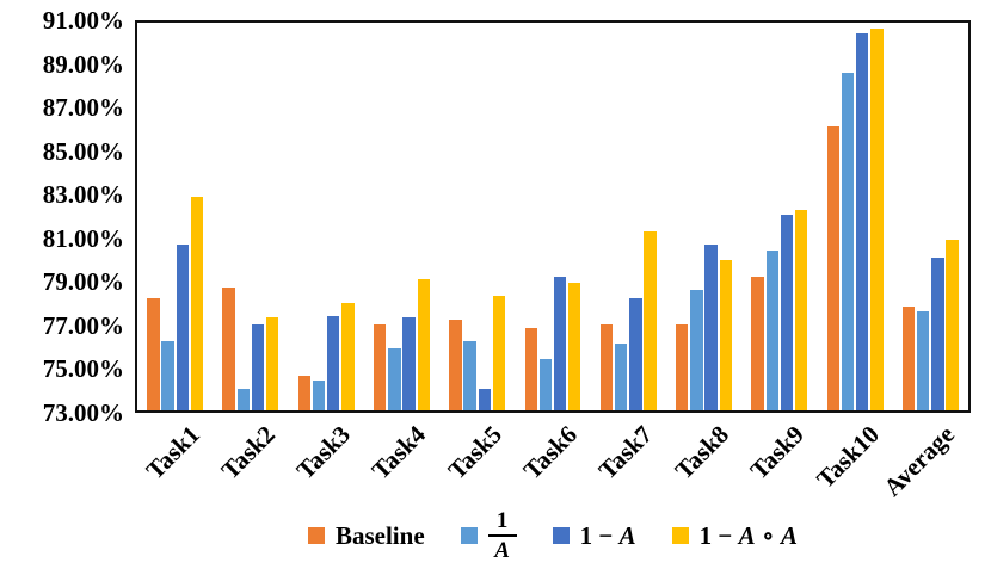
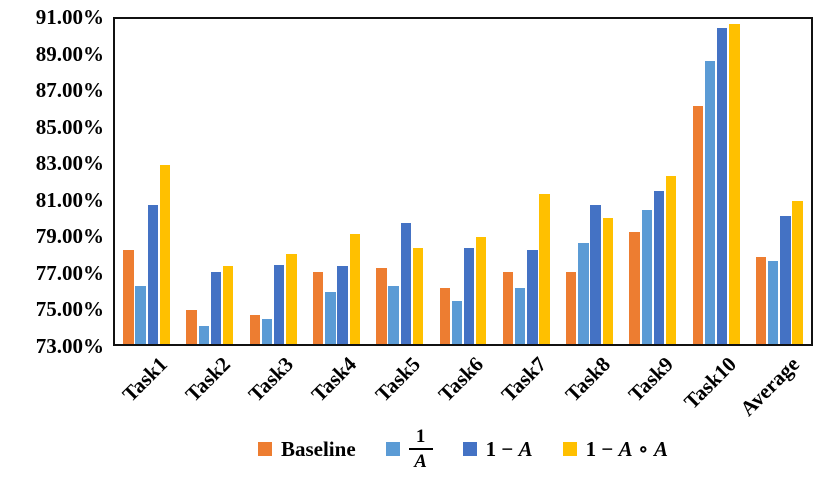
Baseline/Task2: 78.7% -> 74.9%
1 − A/Task5: 74.0% -> 79.7%
Baseline/Task6: 76.8% -> 76.1%
1 − A/Task6: 79.2% -> 78.3%
1 − A/Task9: 82.1% -> 81.5%
